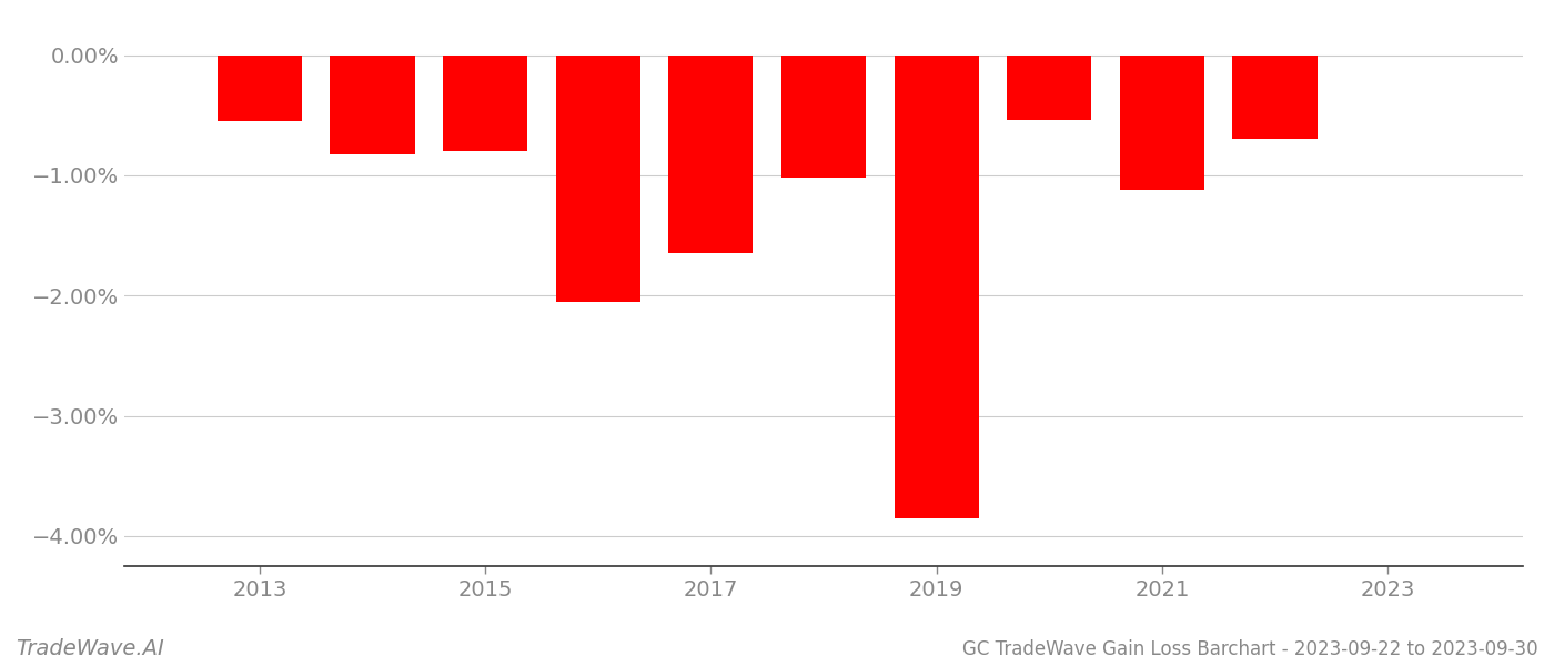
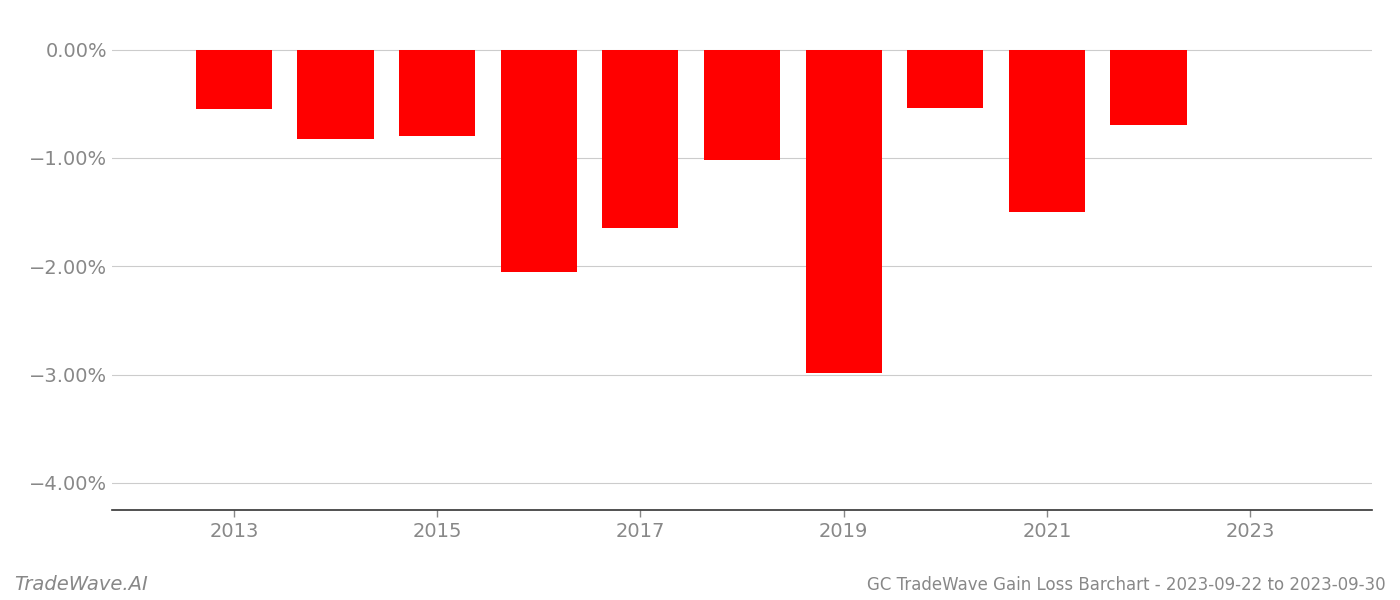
2019: -3.85% -> -2.99%
2021: -1.12% -> -1.50%
